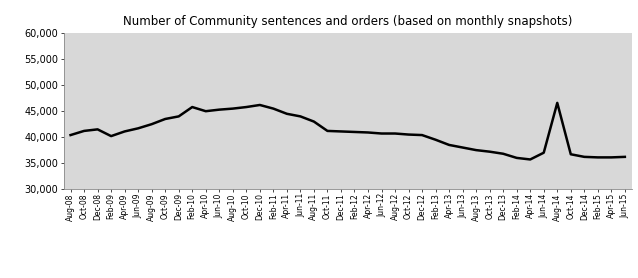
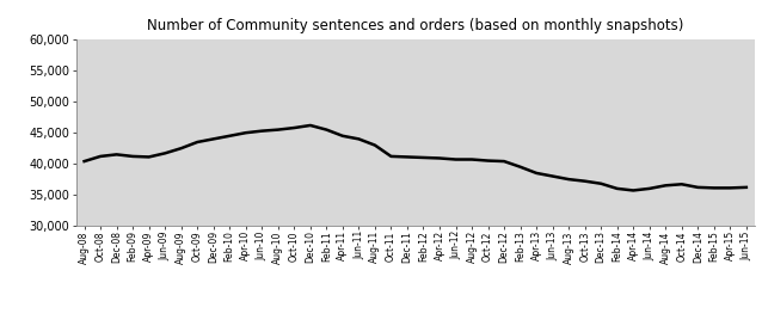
Feb-09: 40,200 -> 41,200
Feb-10: 45,800 -> 44,500
Jun-14: 37,000 -> 36,000
Aug-14: 46,600 -> 36,500
